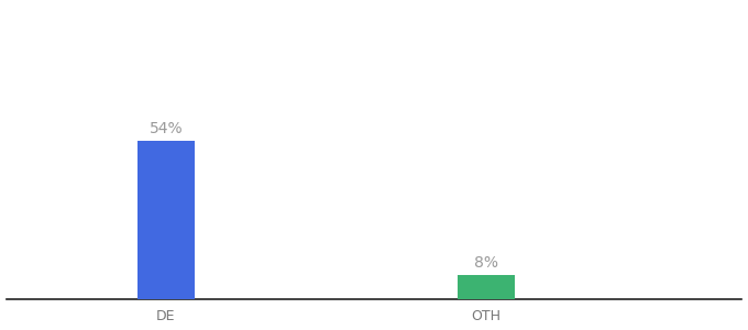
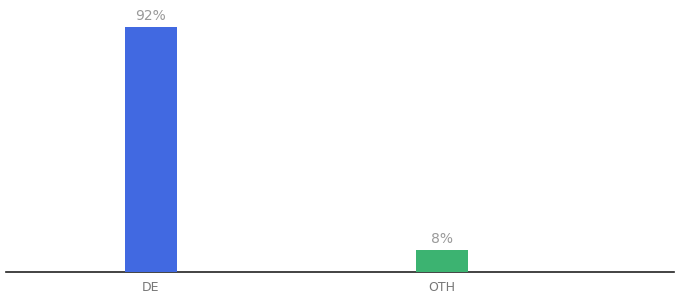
DE: 54% -> 92%
